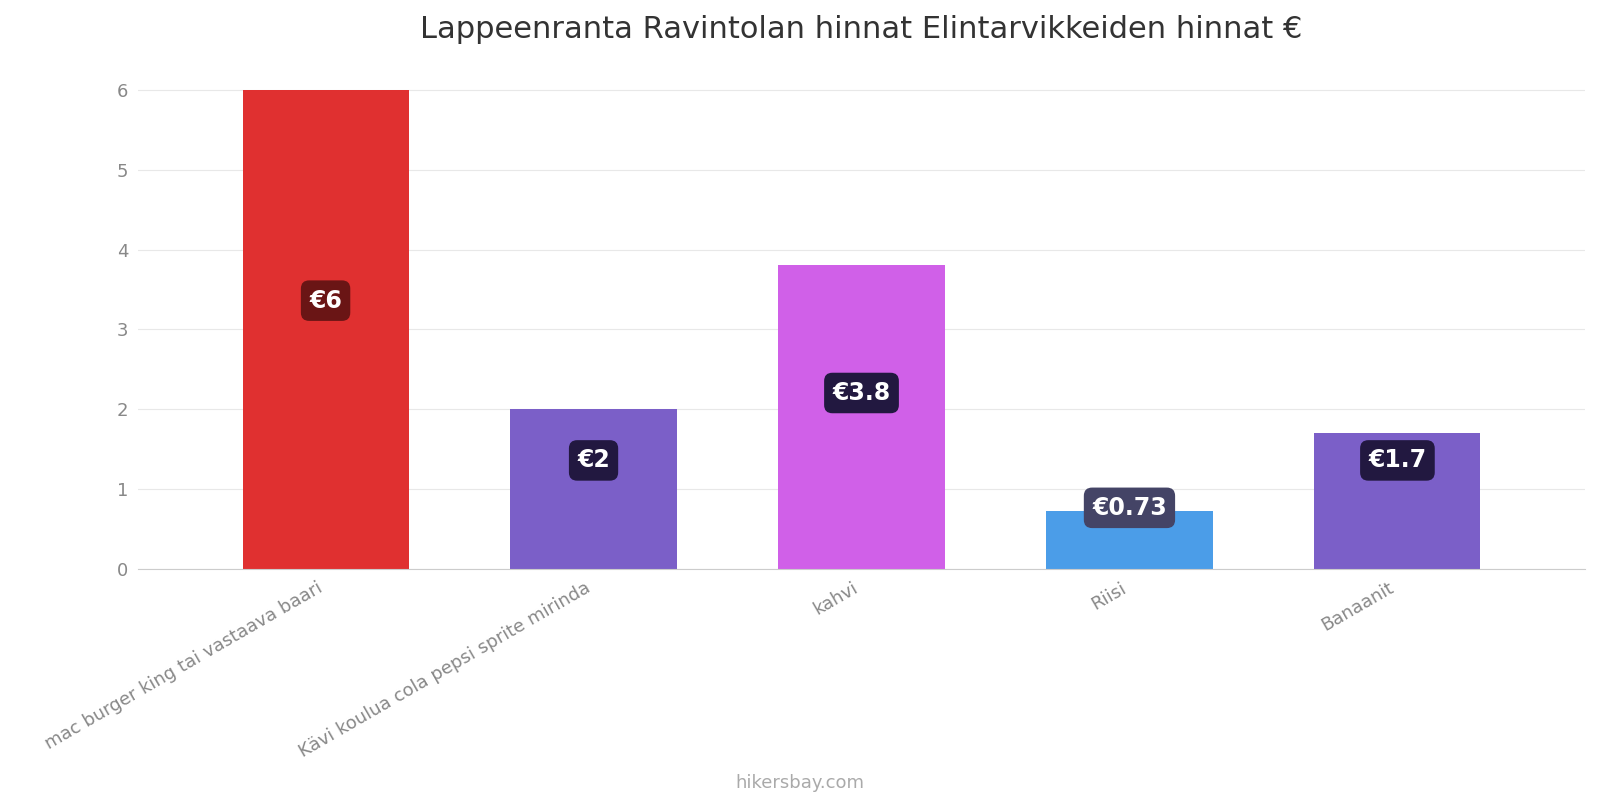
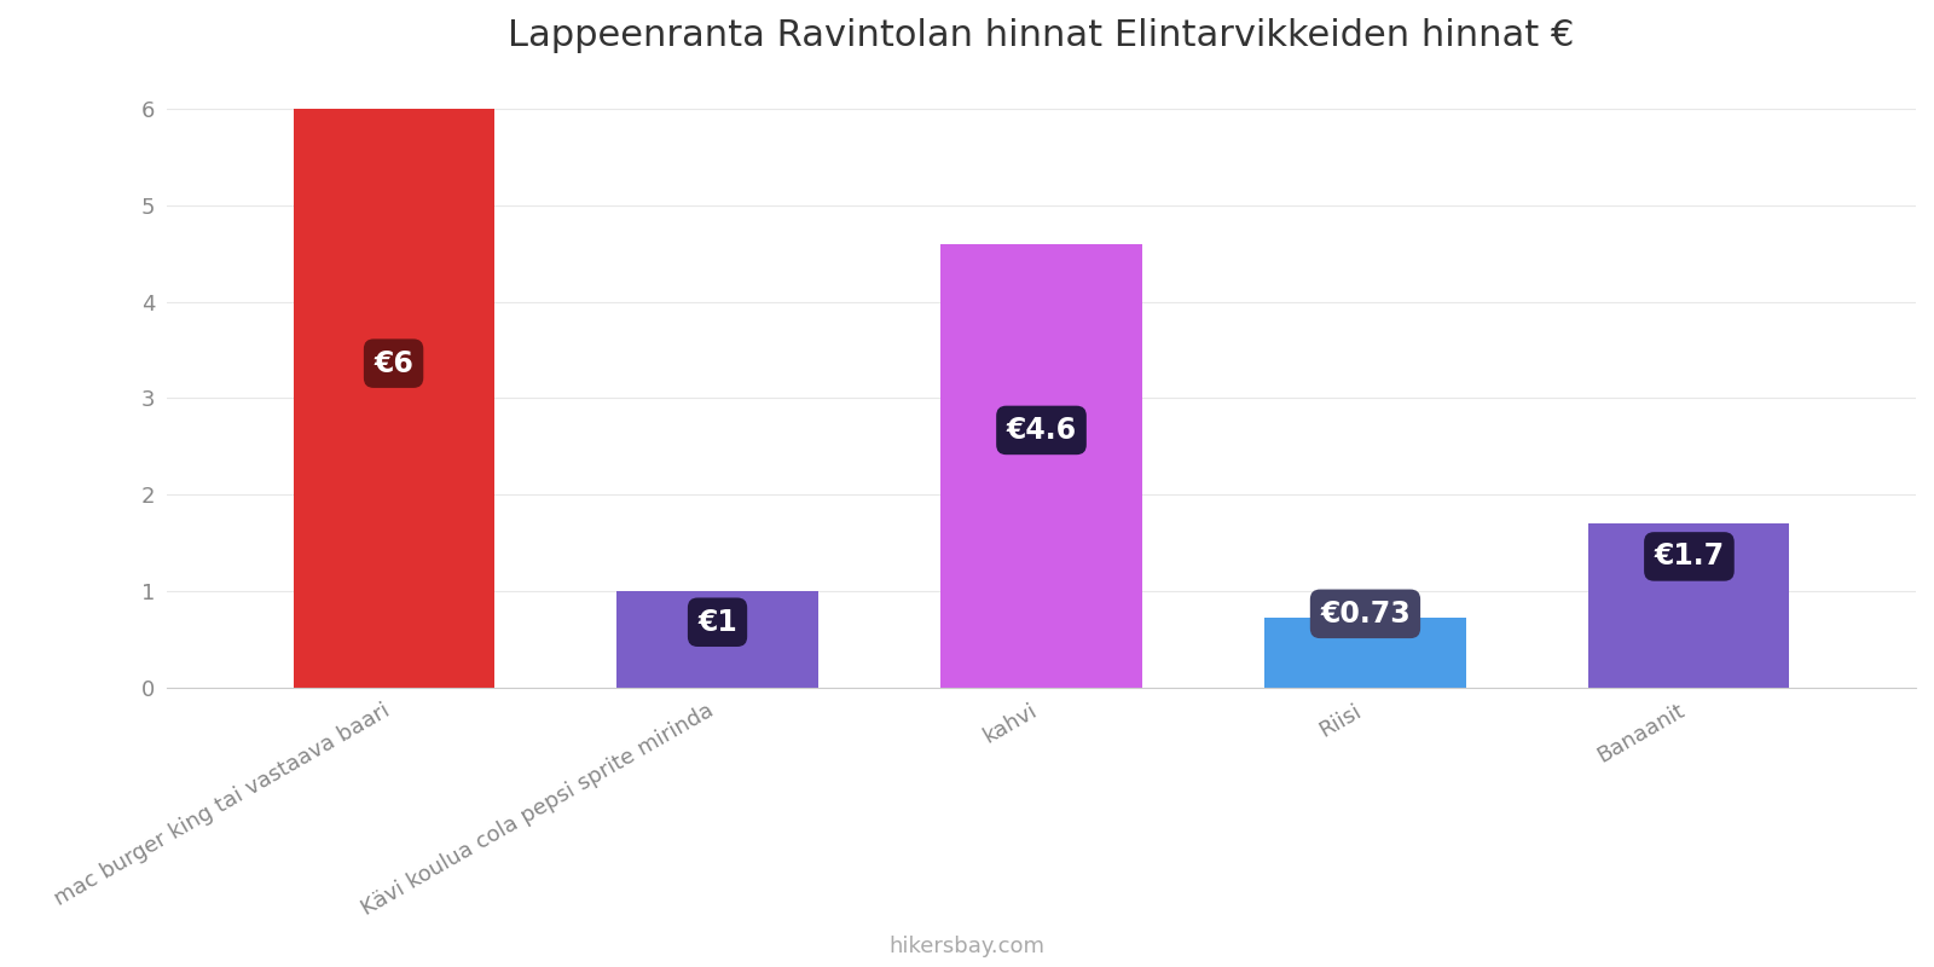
Kävi koulua cola pepsi sprite mirinda: €2 -> €1
kahvi: €3.8 -> €4.6
